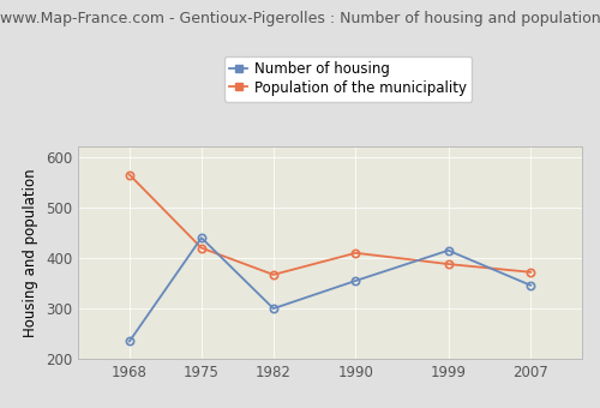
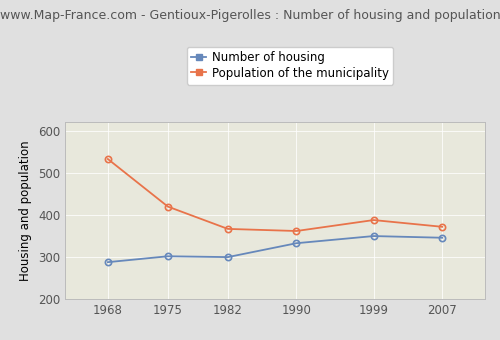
Number of housing/1968: 235 -> 288
Population of the municipality/1968: 565 -> 533
Number of housing/1975: 440 -> 302
Number of housing/1990: 355 -> 333
Population of the municipality/1990: 410 -> 362
Number of housing/1999: 415 -> 350
